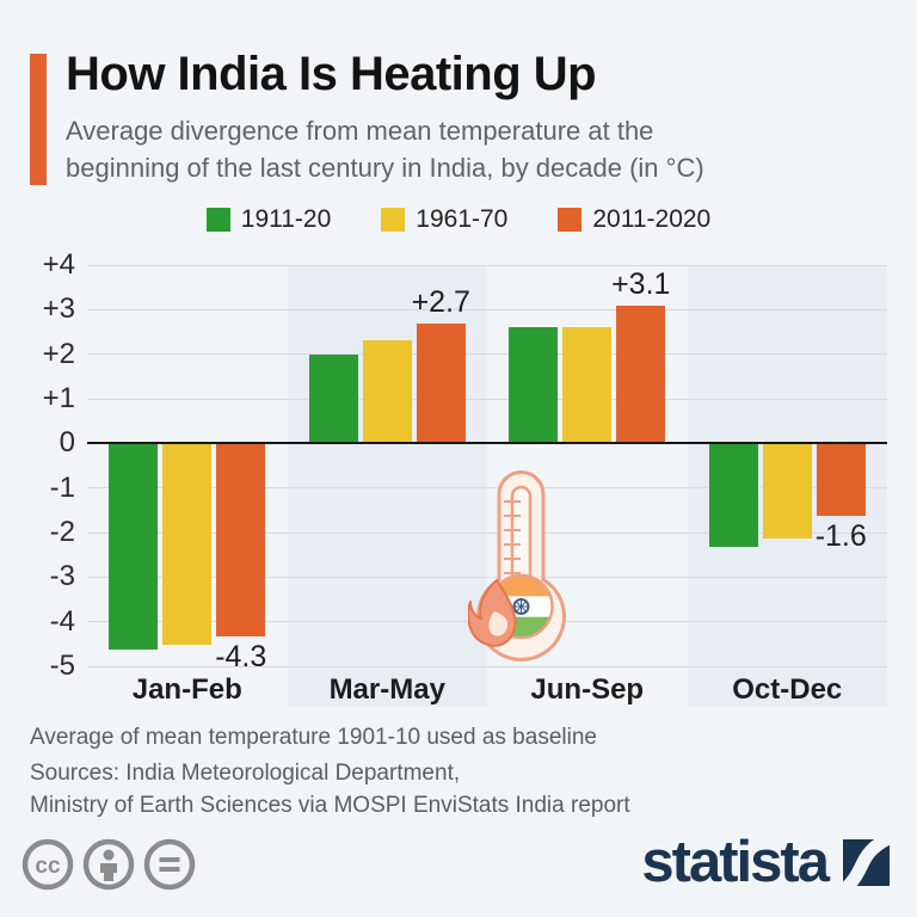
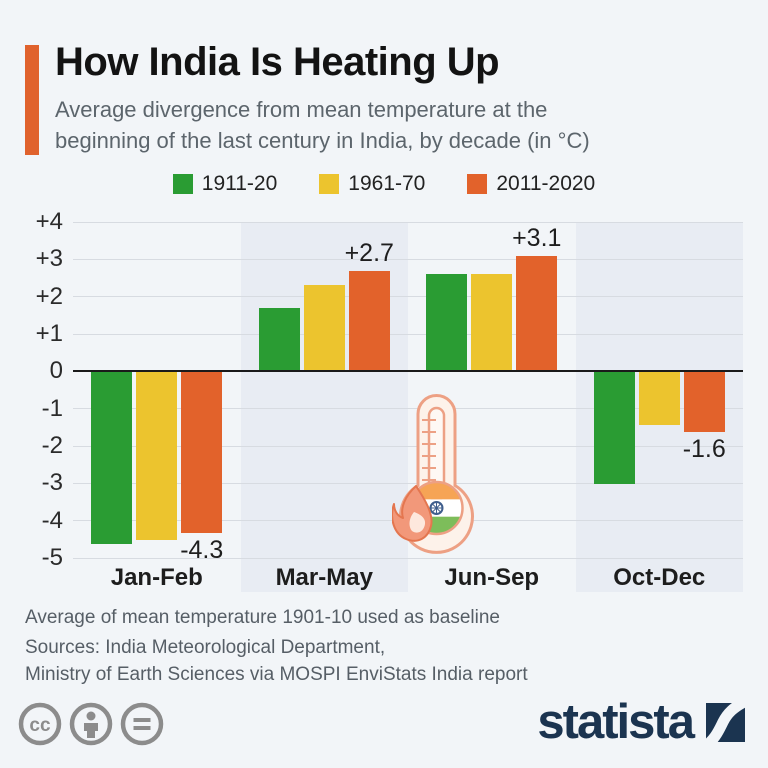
1911-20/Mar-May: 2.0 -> 1.7
1911-20/Oct-Dec: -2.3 -> -3.0
1961-70/Oct-Dec: -2.1 -> -1.4
